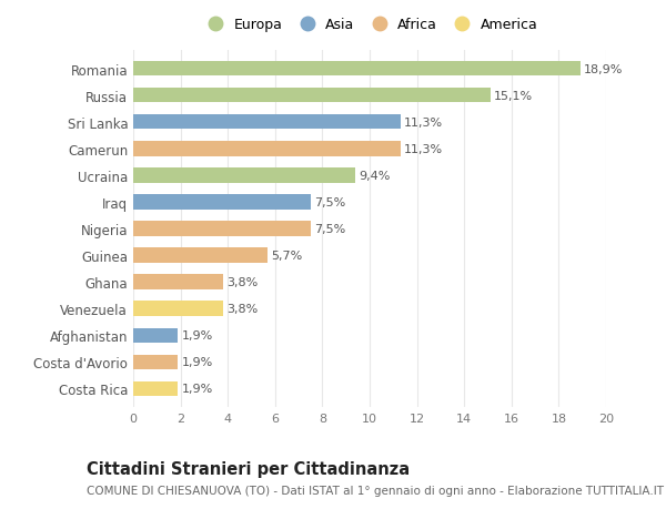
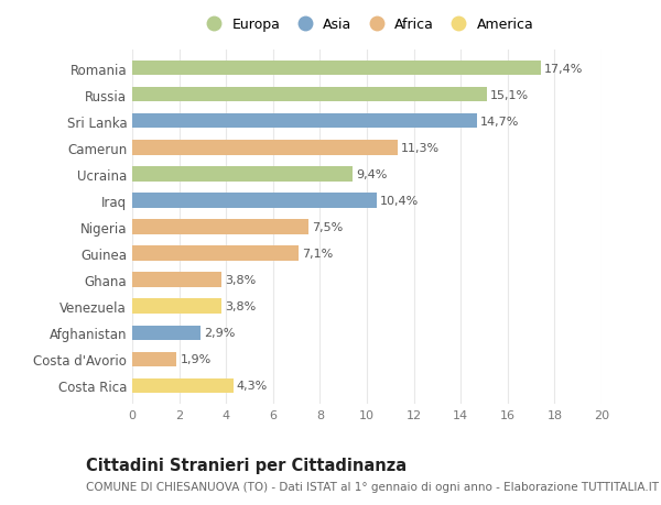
Romania: 18,9% -> 17,4%
Sri Lanka: 11,3% -> 14,7%
Iraq: 7,5% -> 10,4%
Guinea: 5,7% -> 7,1%
Afghanistan: 1,9% -> 2,9%
Costa Rica: 1,9% -> 4,3%
